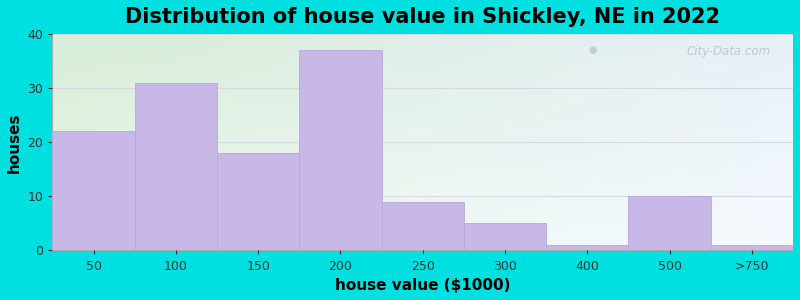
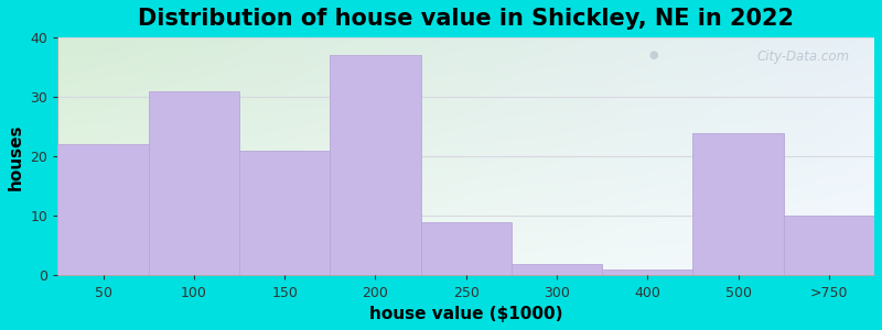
150: 18 -> 21
300: 5 -> 2
500: 10 -> 24
>750: 1 -> 10
